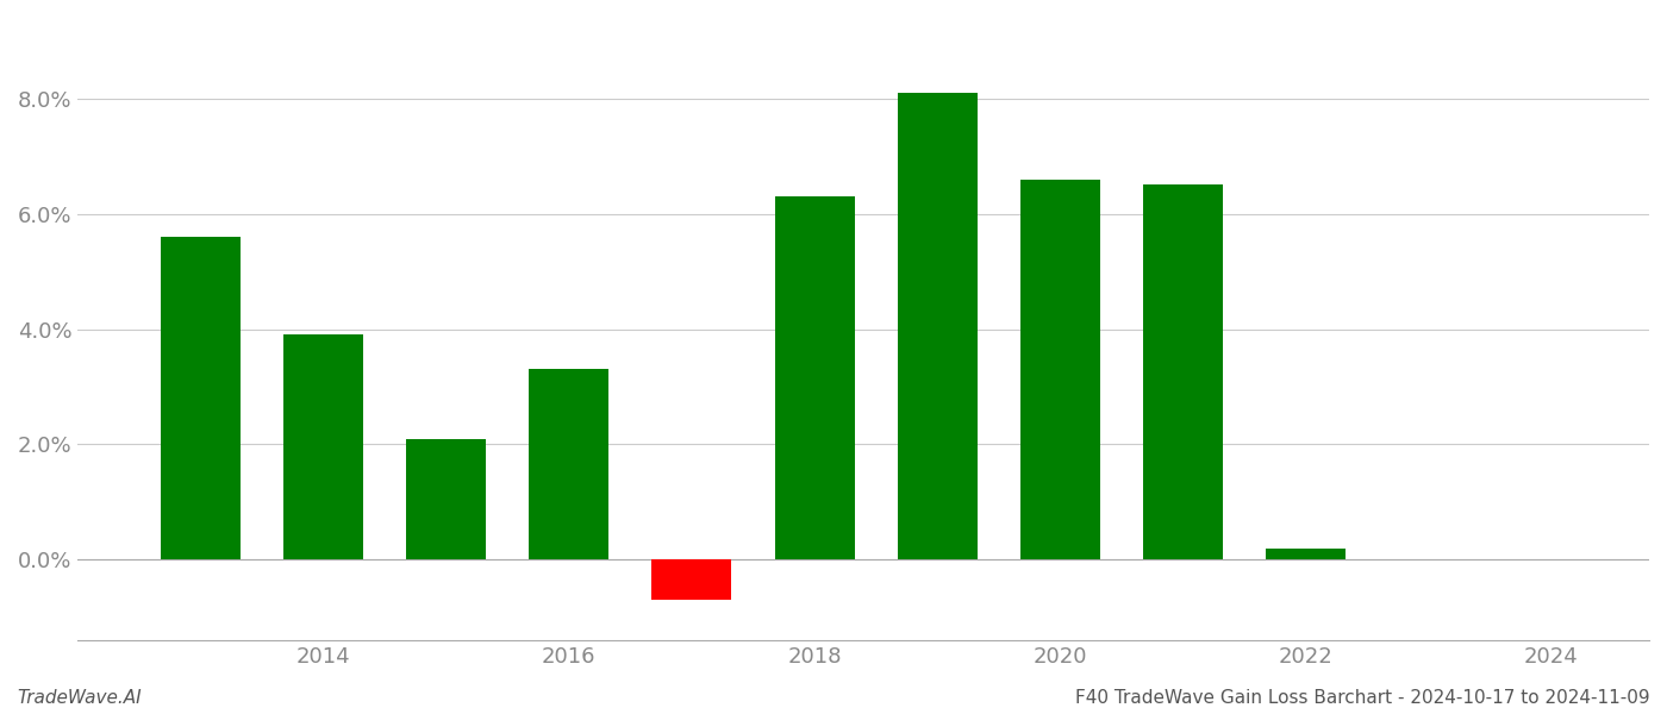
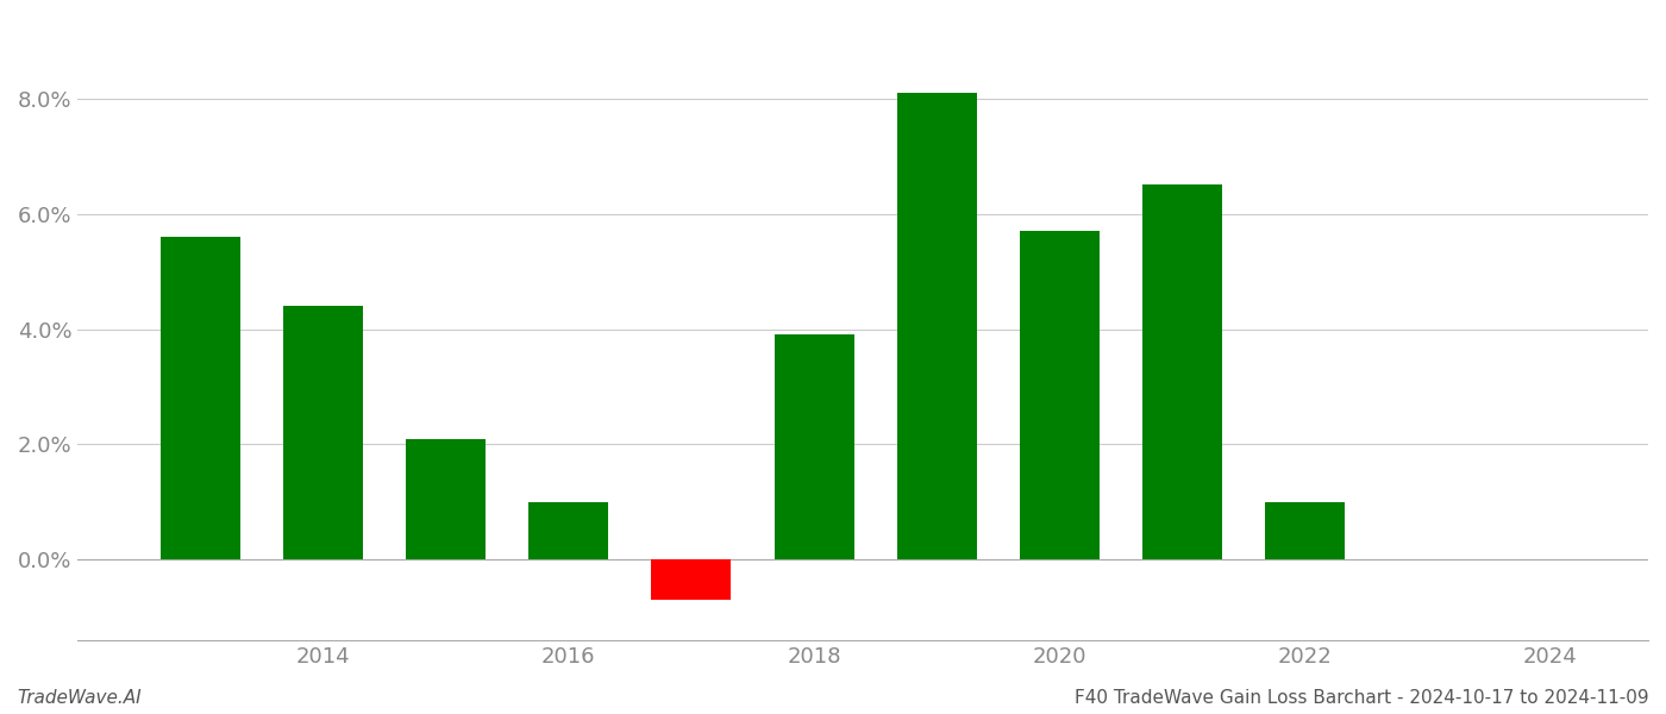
2014: 3.9% -> 4.4%
2016: 3.3% -> 1.0%
2018: 6.3% -> 3.9%
2020: 6.6% -> 5.7%
2022: 0.2% -> 1.0%
